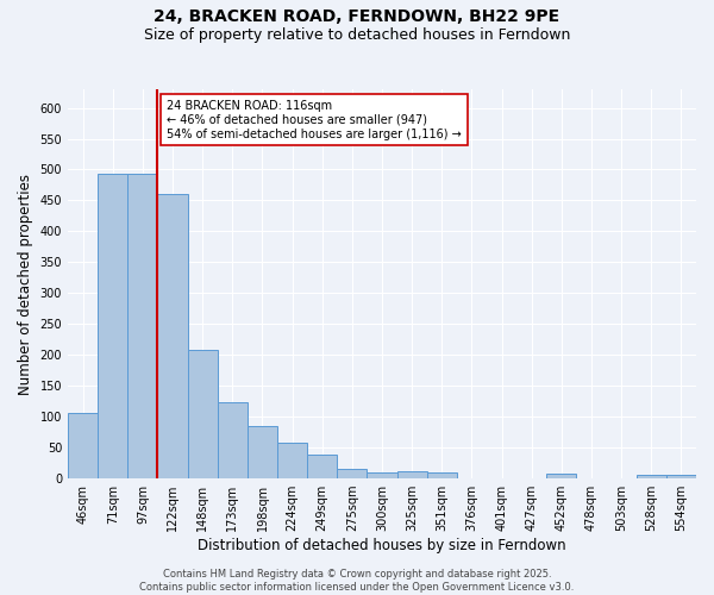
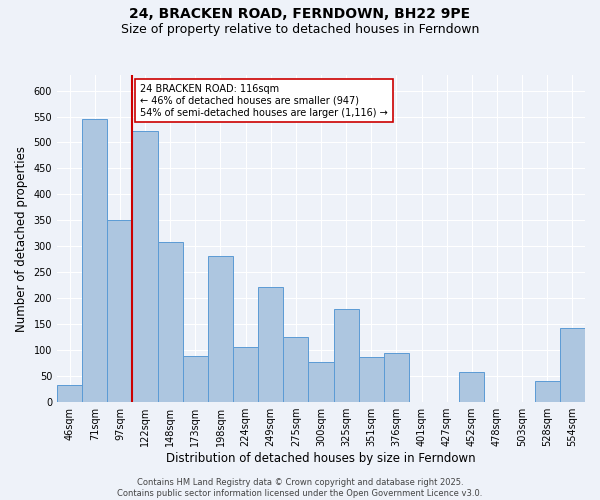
46sqm: 107 -> 32
71sqm: 493 -> 546
97sqm: 493 -> 350
122sqm: 460 -> 522
148sqm: 208 -> 308
173sqm: 124 -> 88
198sqm: 84 -> 282
224sqm: 57 -> 106
249sqm: 38 -> 222
275sqm: 15 -> 126
300sqm: 9 -> 78
325sqm: 12 -> 180
351sqm: 10 -> 86
376sqm: 1 -> 94
452sqm: 7 -> 58
528sqm: 5 -> 40
554sqm: 5 -> 142
